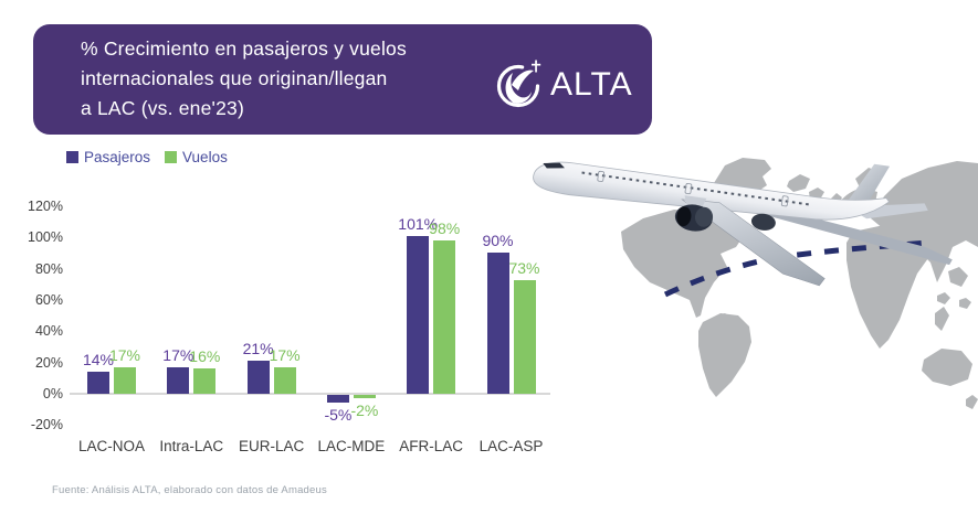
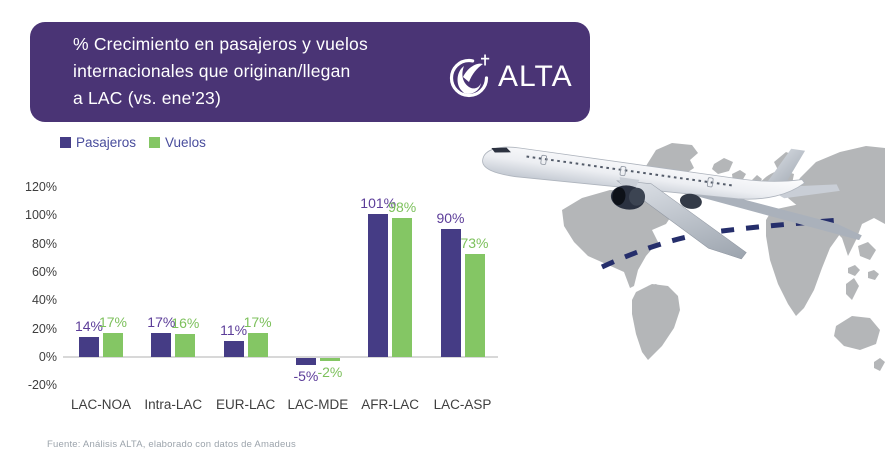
Pasajeros/EUR-LAC: 21% -> 11%
